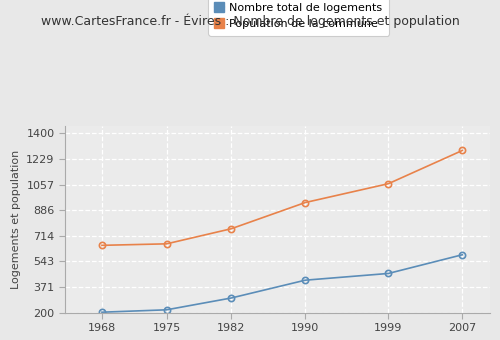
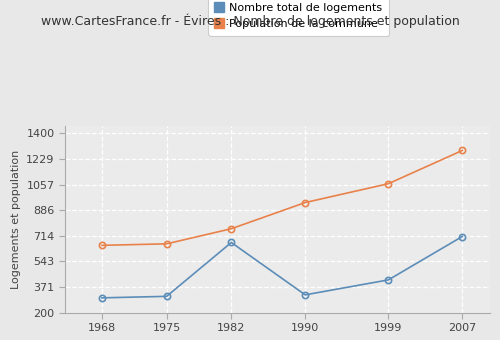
Nombre total de logements/1968: 200 -> 300
Nombre total de logements/1975: 220 -> 310
Nombre total de logements/1982: 300 -> 670
Nombre total de logements/1990: 420 -> 320
Nombre total de logements/1999: 460 -> 420
Nombre total de logements/2007: 590 -> 710
